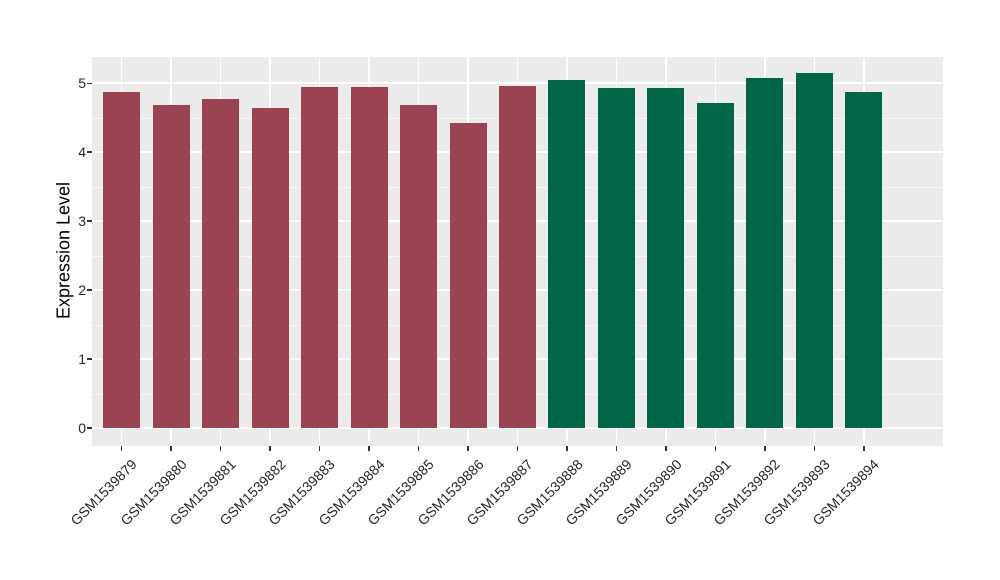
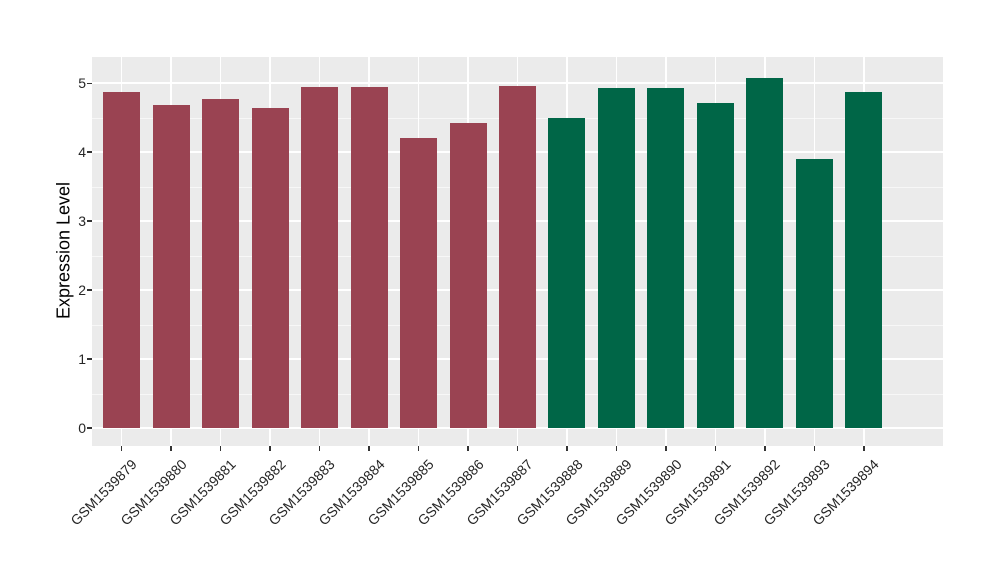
GSM1539885: 4.7 -> 4.2
GSM1539888: 5.0 -> 4.5
GSM1539893: 5.2 -> 3.9
